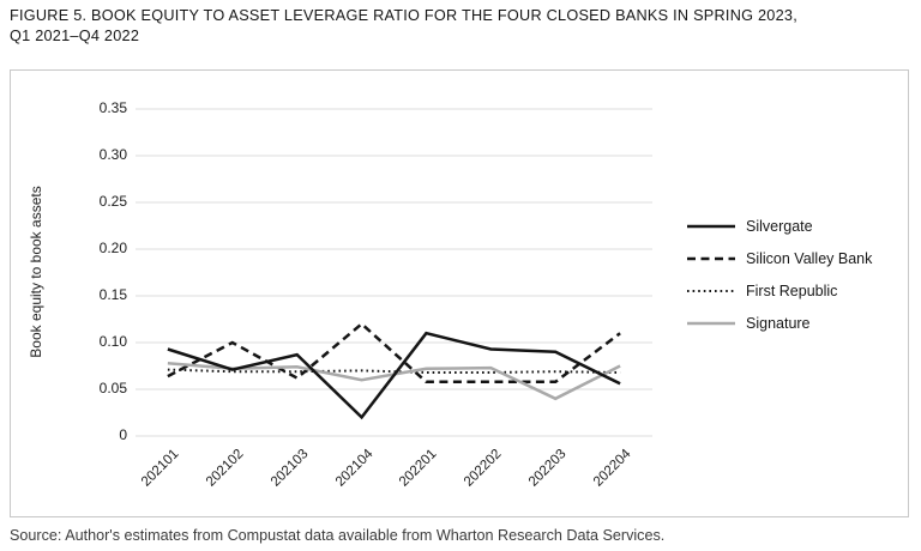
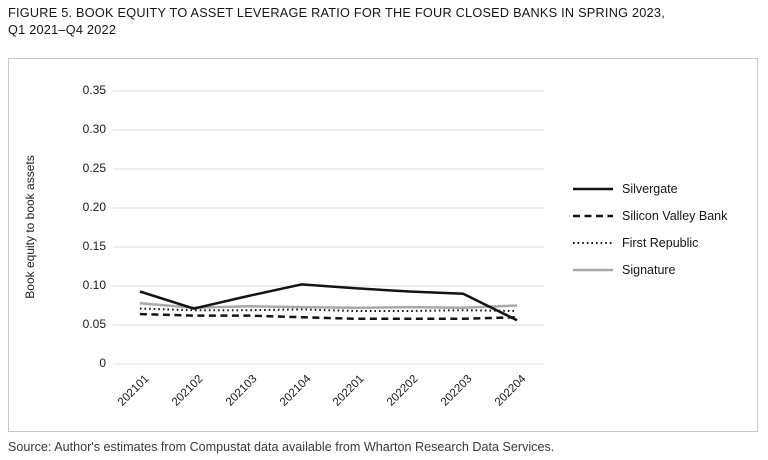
Silicon Valley Bank/202102: 0.10 -> 0.06
Silvergate/202104: 0.02 -> 0.10
Silicon Valley Bank/202104: 0.12 -> 0.06
Signature/202104: 0.06 -> 0.07
Silvergate/202201: 0.11 -> 0.10
Signature/202203: 0.04 -> 0.07
Silicon Valley Bank/202204: 0.11 -> 0.06
